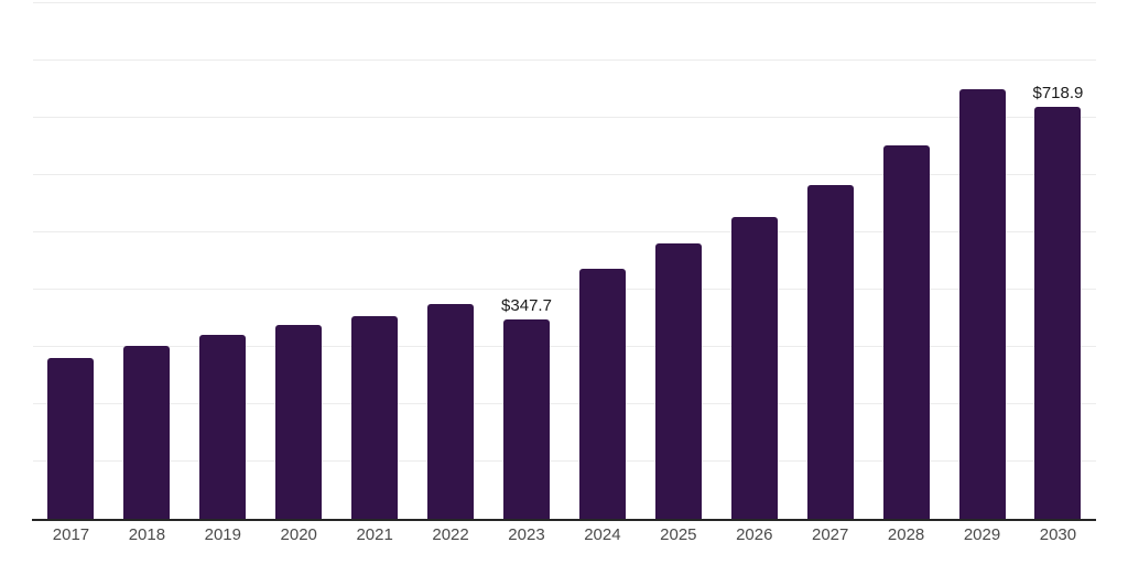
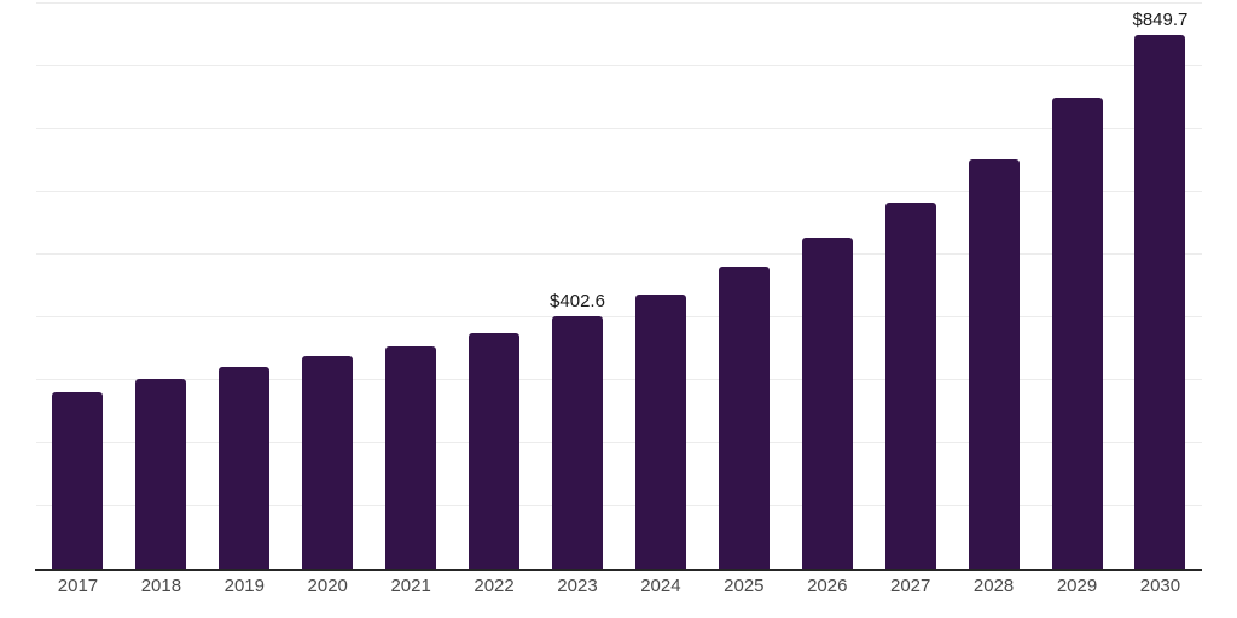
2023: $347.7 -> $402.6
2030: $718.9 -> $849.7
